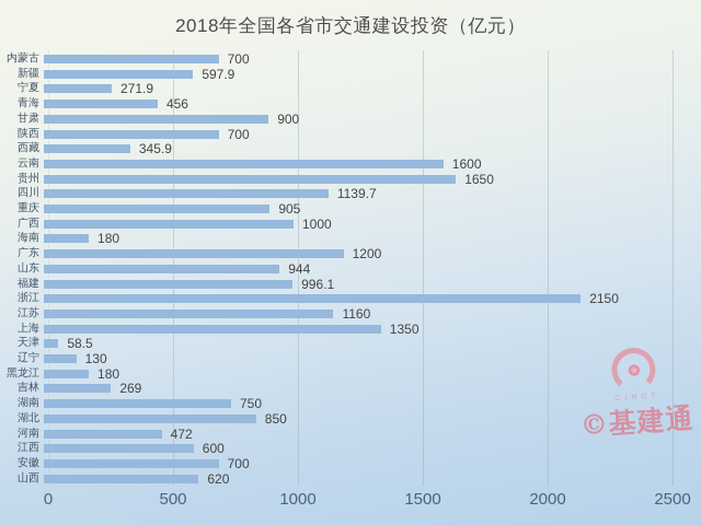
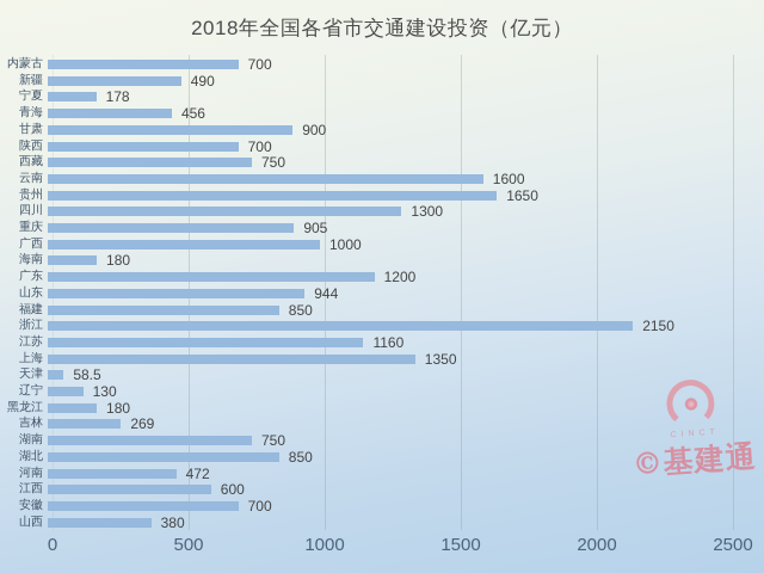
新疆: 597.9 -> 490
宁夏: 271.9 -> 178
西藏: 345.9 -> 750
四川: 1139.7 -> 1300
福建: 996.1 -> 850
山西: 620 -> 380
